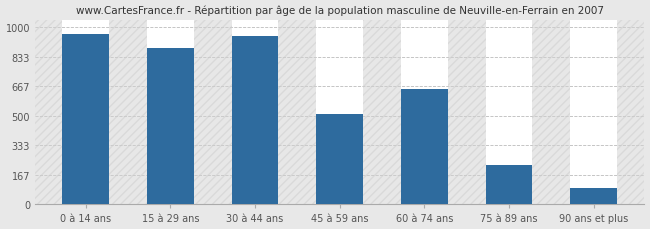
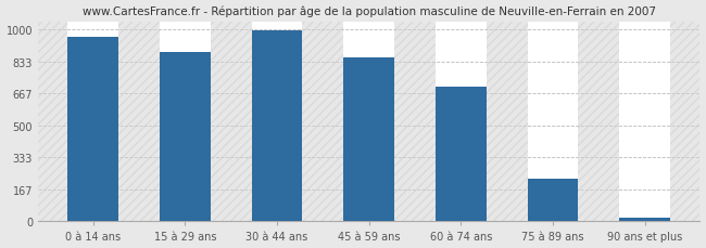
30 à 44 ans: 950 -> 1000
45 à 59 ans: 510 -> 860
60 à 74 ans: 650 -> 700
90 ans et plus: 90 -> 20
